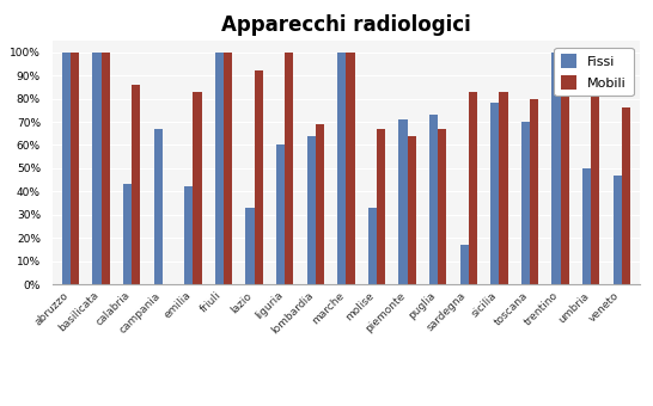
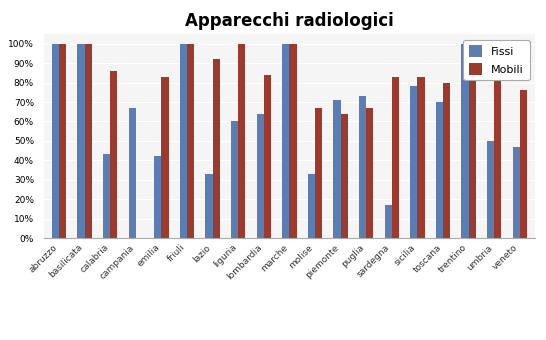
Mobili/lombardia: 69% -> 84%
